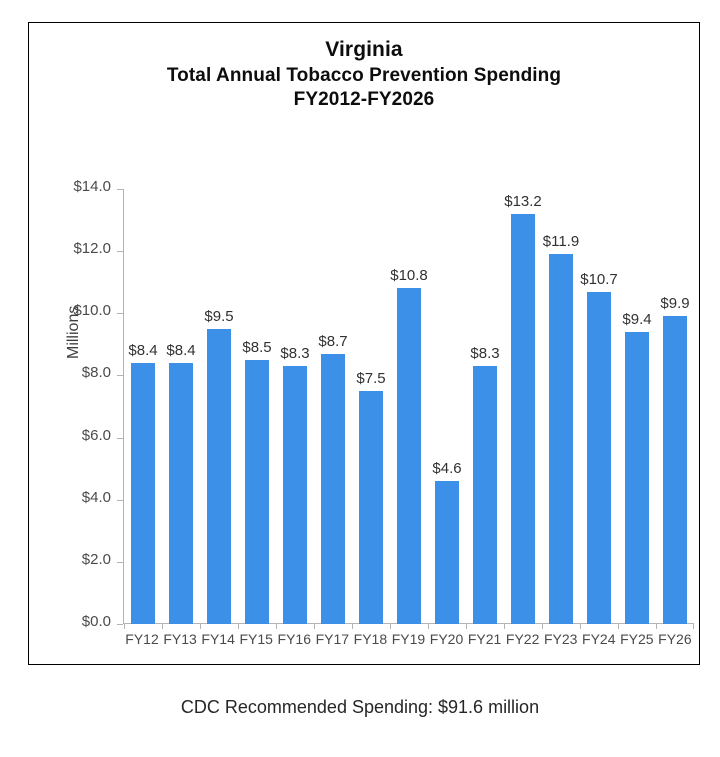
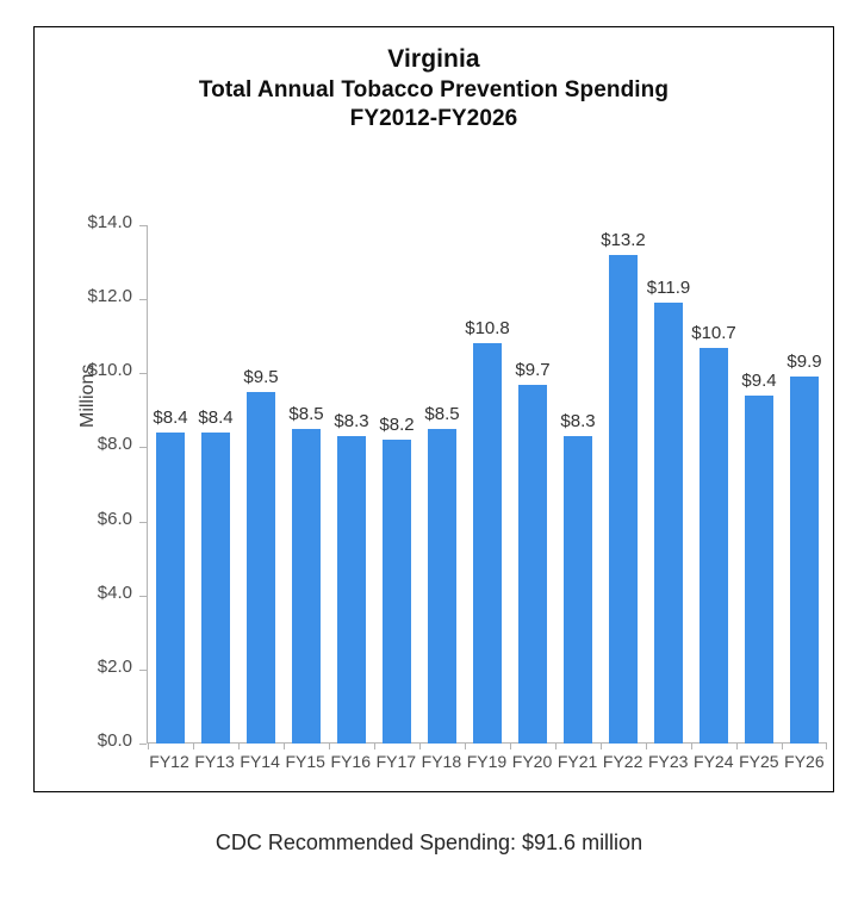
FY17: $8.7 -> $8.2
FY18: $7.5 -> $8.5
FY20: $4.6 -> $9.7
